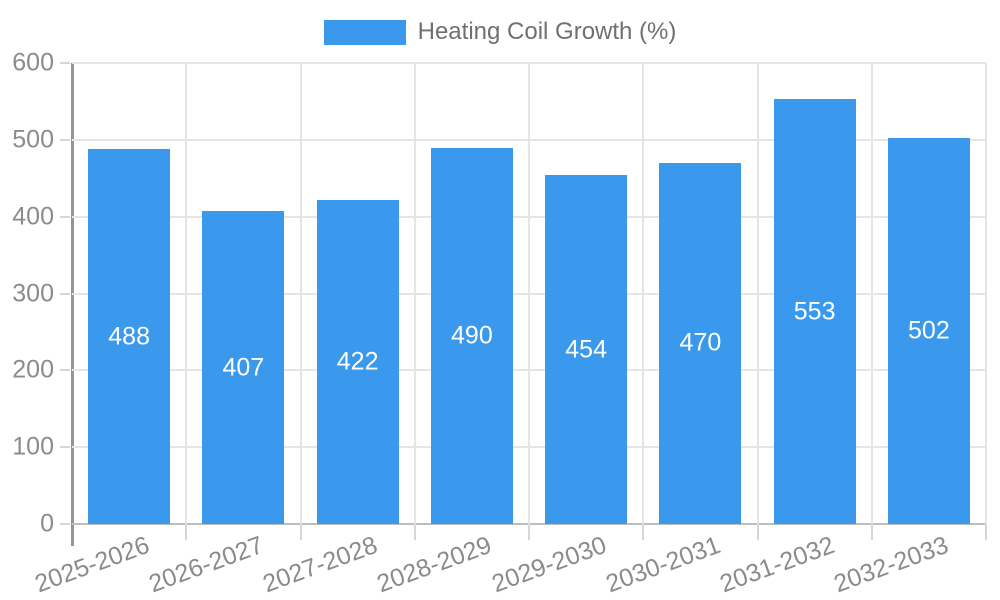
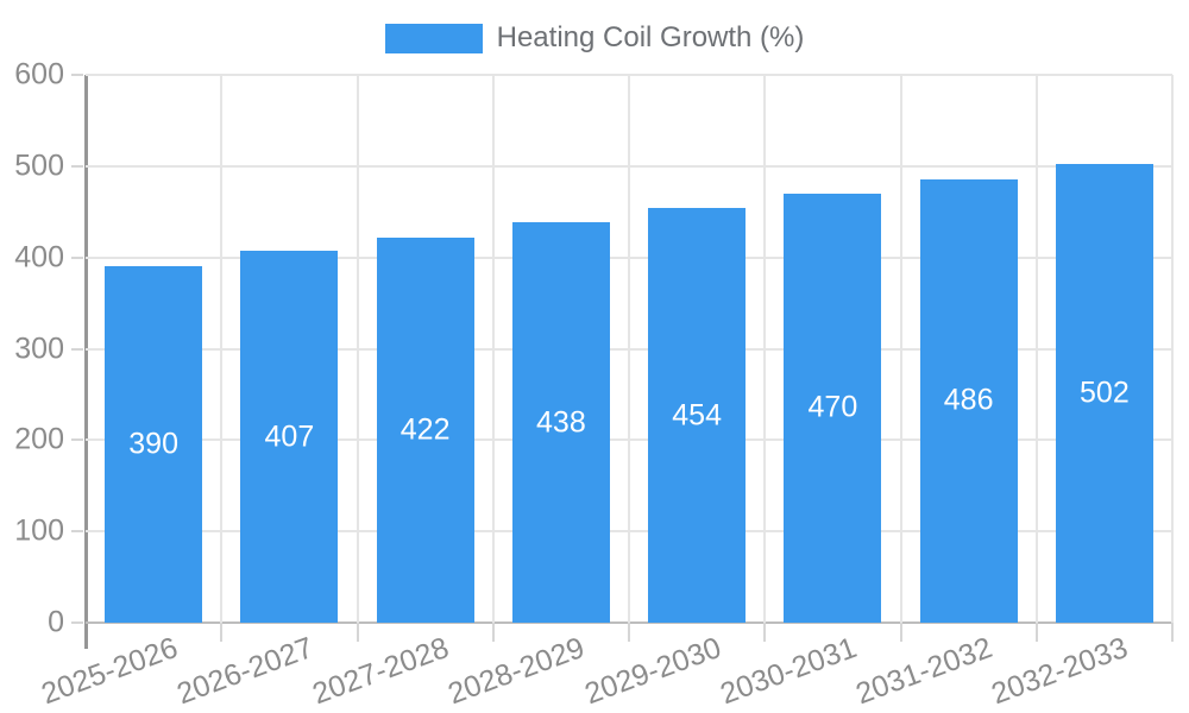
2025-2026: 488 -> 390
2028-2029: 490 -> 438
2031-2032: 553 -> 486
